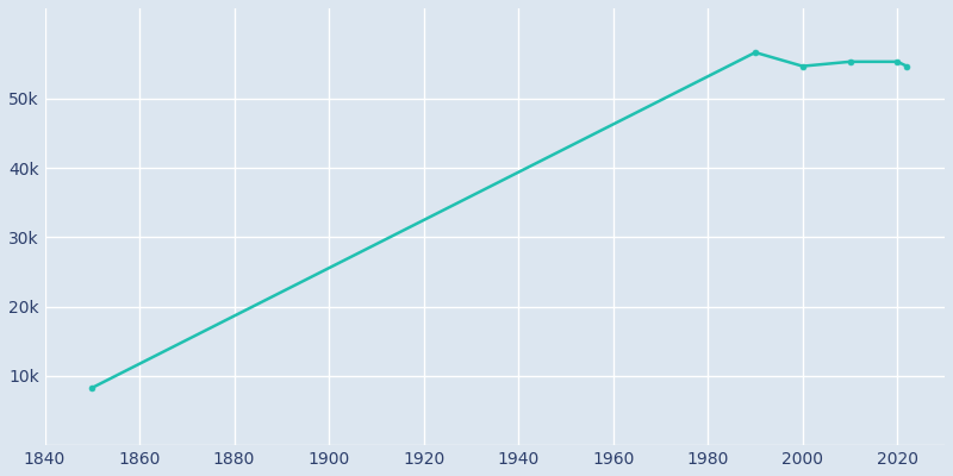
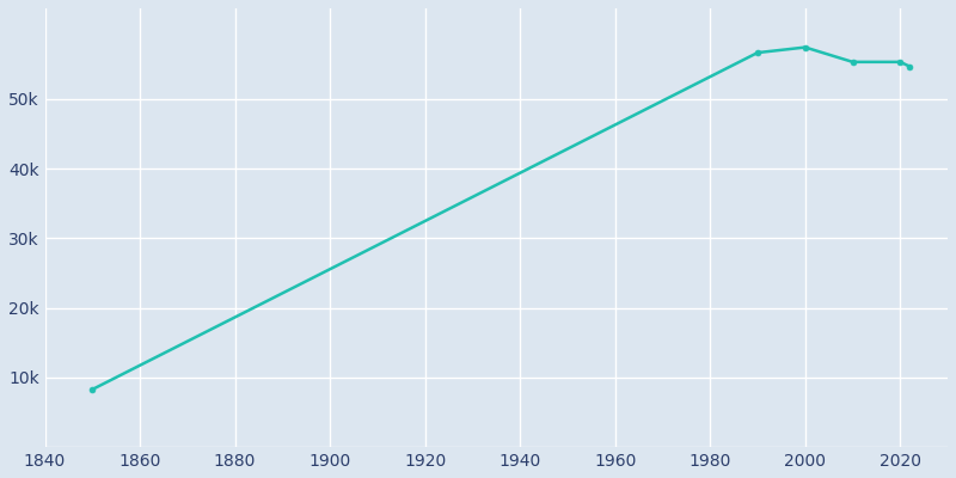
2000: 54.7k -> 57.4k
